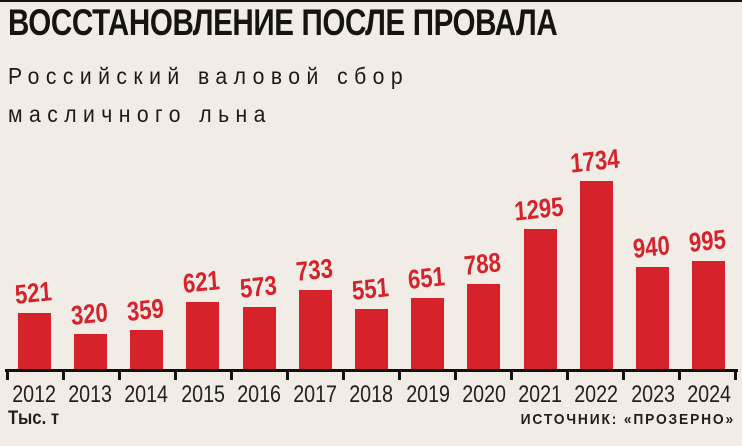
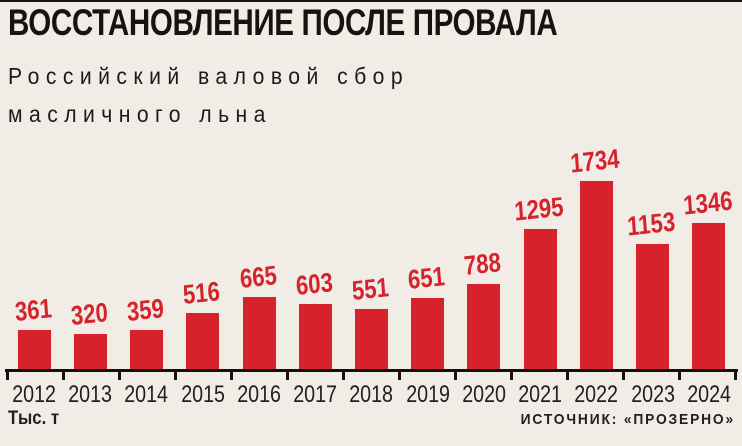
2012: 521 -> 361
2015: 621 -> 516
2016: 573 -> 665
2017: 733 -> 603
2023: 940 -> 1153
2024: 995 -> 1346
